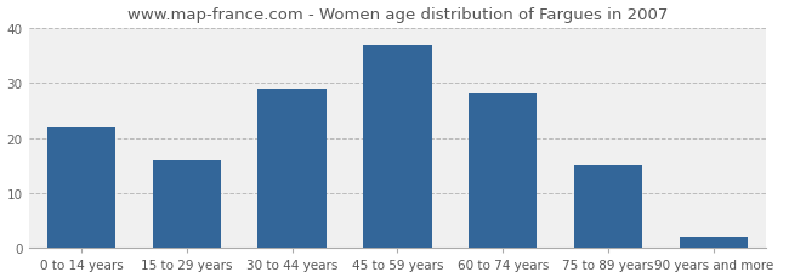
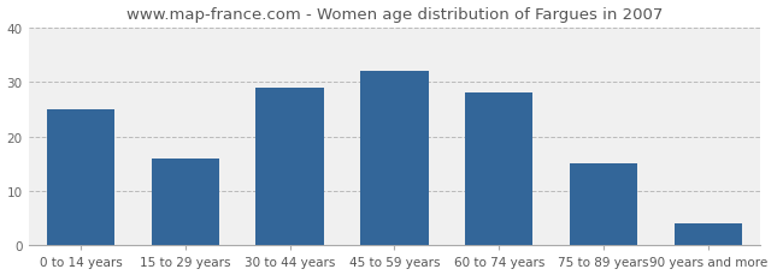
0 to 14 years: 22 -> 25
45 to 59 years: 37 -> 32
90 years and more: 2 -> 4
